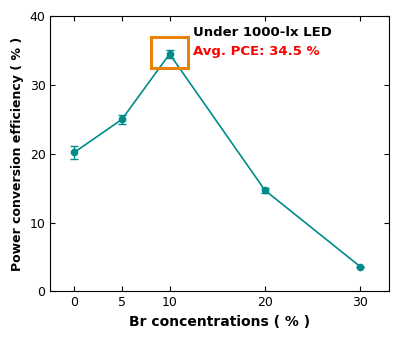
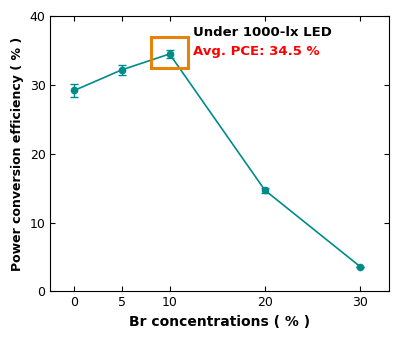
0: 20.2 -> 29.2
5: 25.0 -> 32.2
